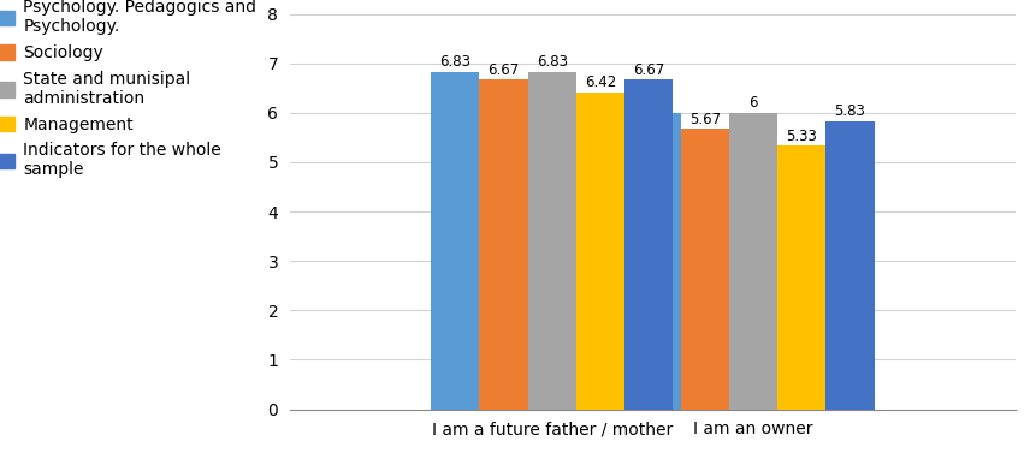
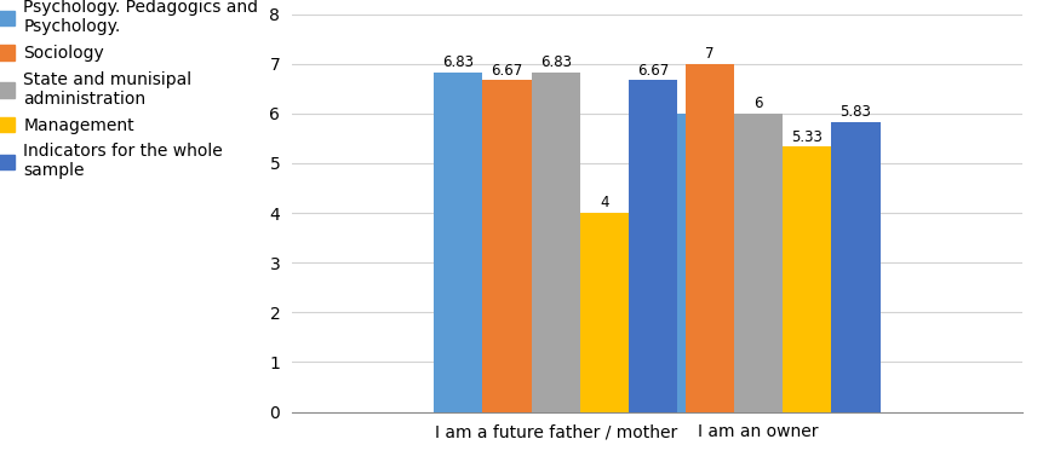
Management/I am a future father / mother: 6.42 -> 4
Sociology/I am an owner: 5.67 -> 7
